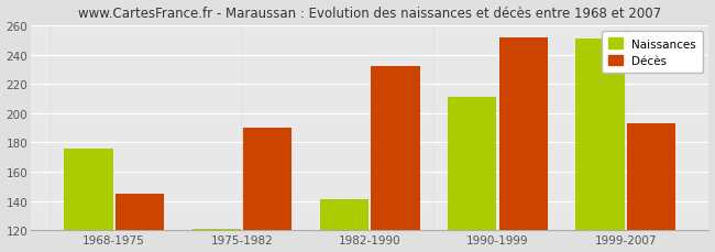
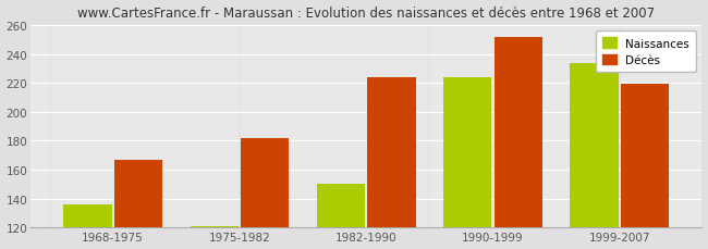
Naissances/1968-1975: 176 -> 136
Décès/1968-1975: 145 -> 167
Décès/1975-1982: 190 -> 182
Naissances/1982-1990: 141 -> 150
Décès/1982-1990: 232 -> 224
Naissances/1990-1999: 211 -> 224
Naissances/1999-2007: 251 -> 234
Décès/1999-2007: 193 -> 219
